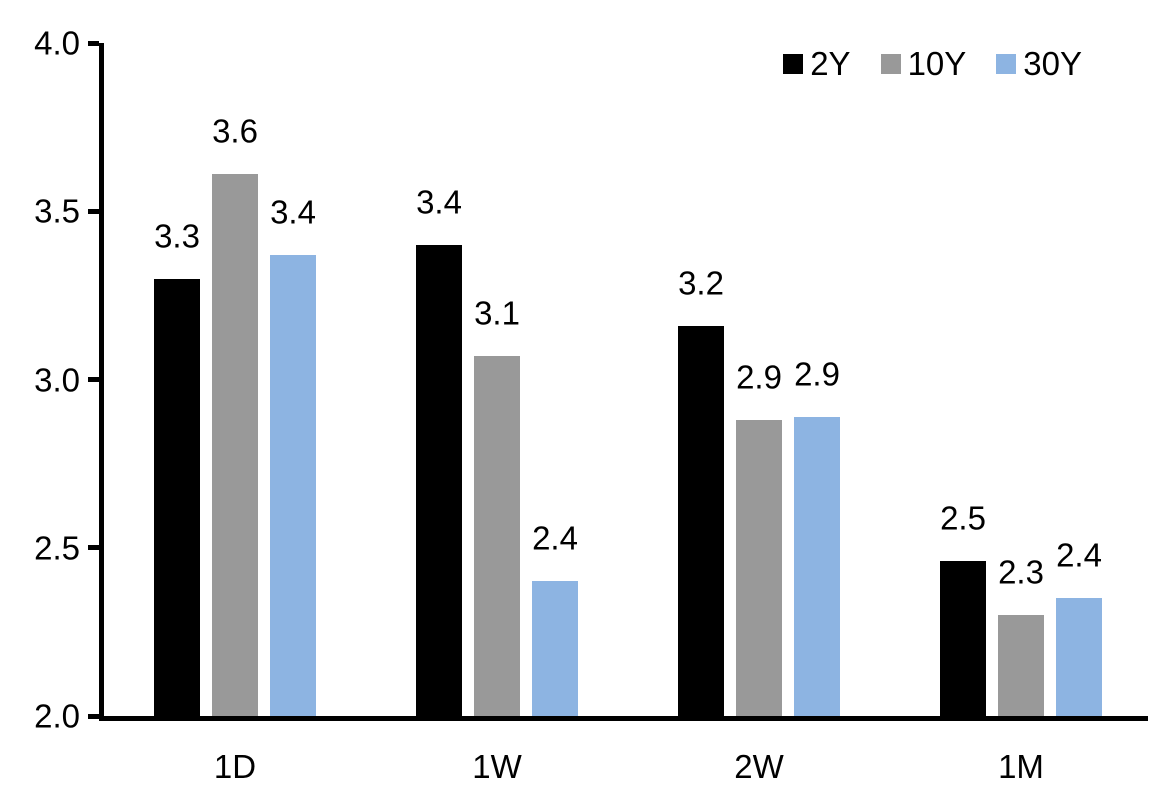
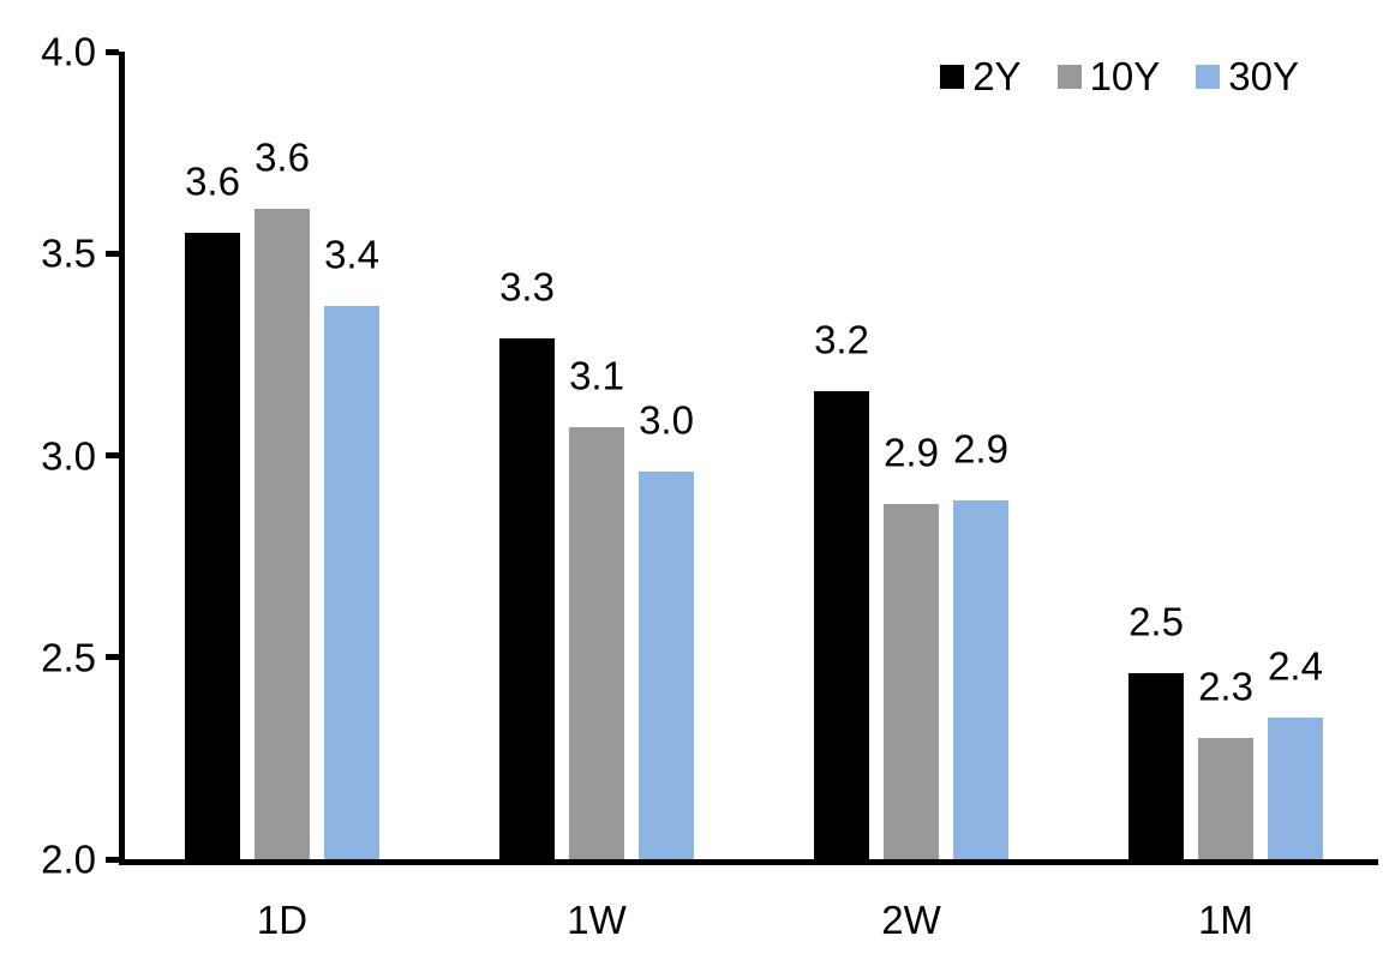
2Y/1D: 3.3 -> 3.6
2Y/1W: 3.4 -> 3.3
30Y/1W: 2.4 -> 3.0
